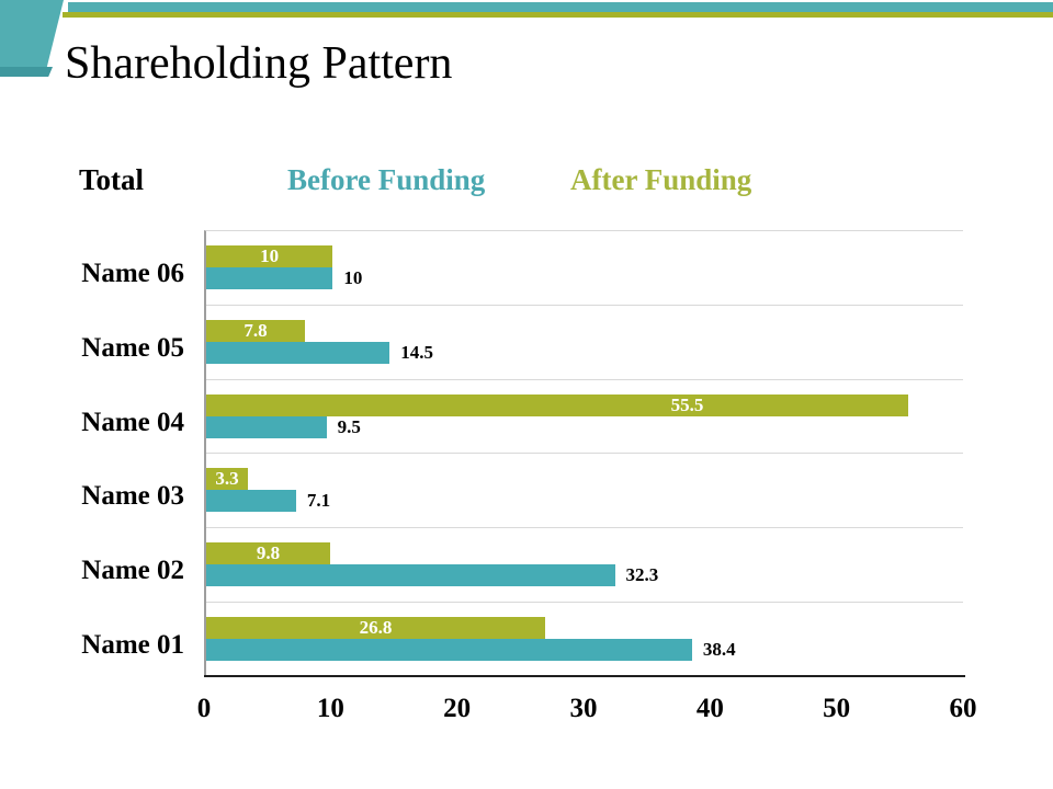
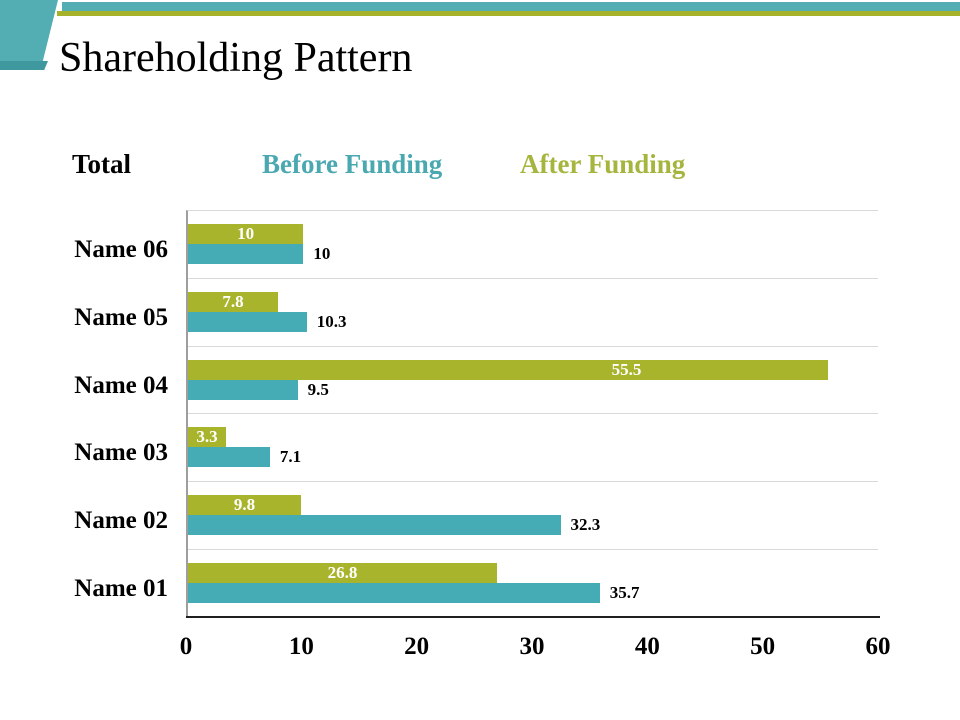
Before Funding/Name 05: 14.5 -> 10.3
Before Funding/Name 01: 38.4 -> 35.7
